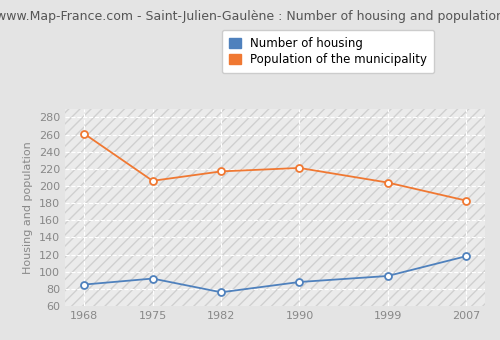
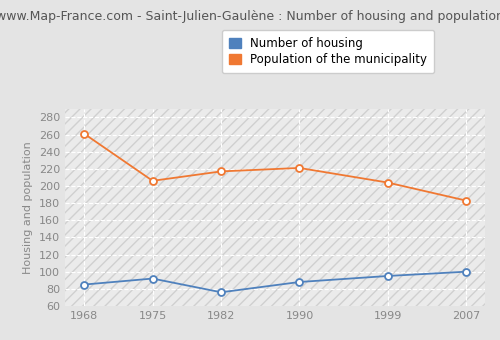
Number of housing/2007: 118 -> 100
